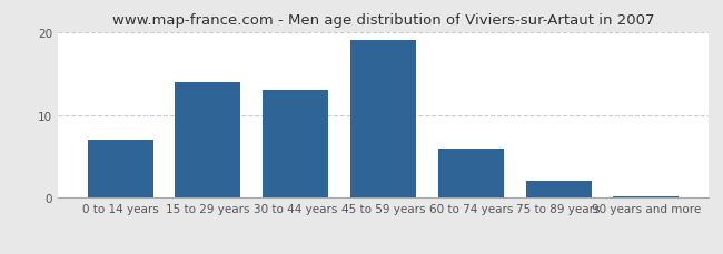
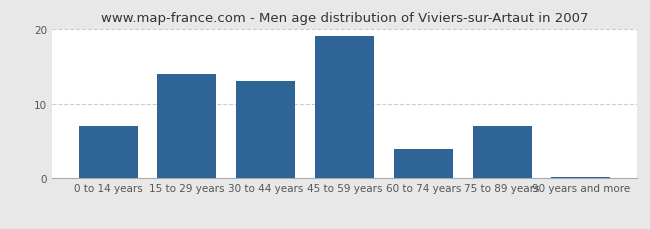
60 to 74 years: 6.0 -> 4.0
75 to 89 years: 2.0 -> 7.0
